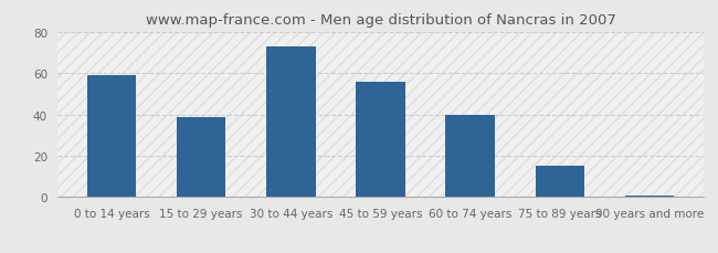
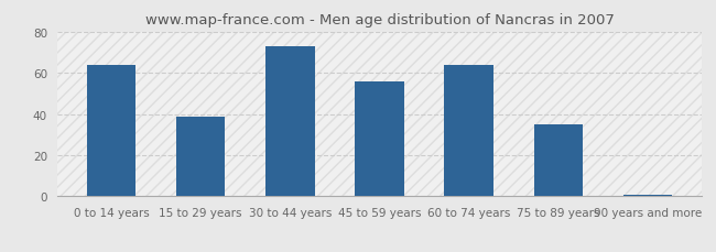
0 to 14 years: 59 -> 64
60 to 74 years: 40 -> 64
75 to 89 years: 15 -> 35
